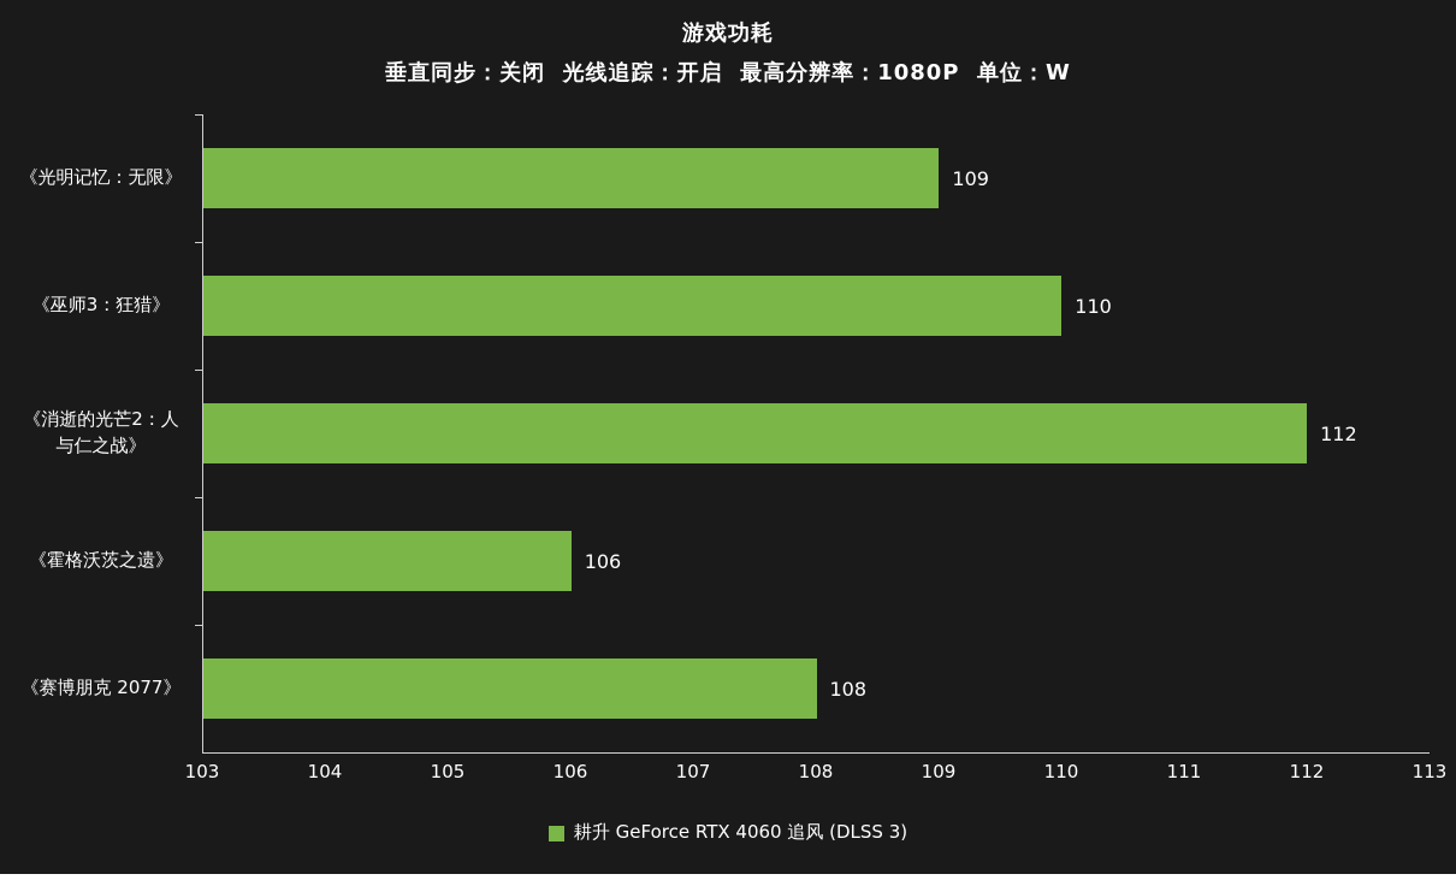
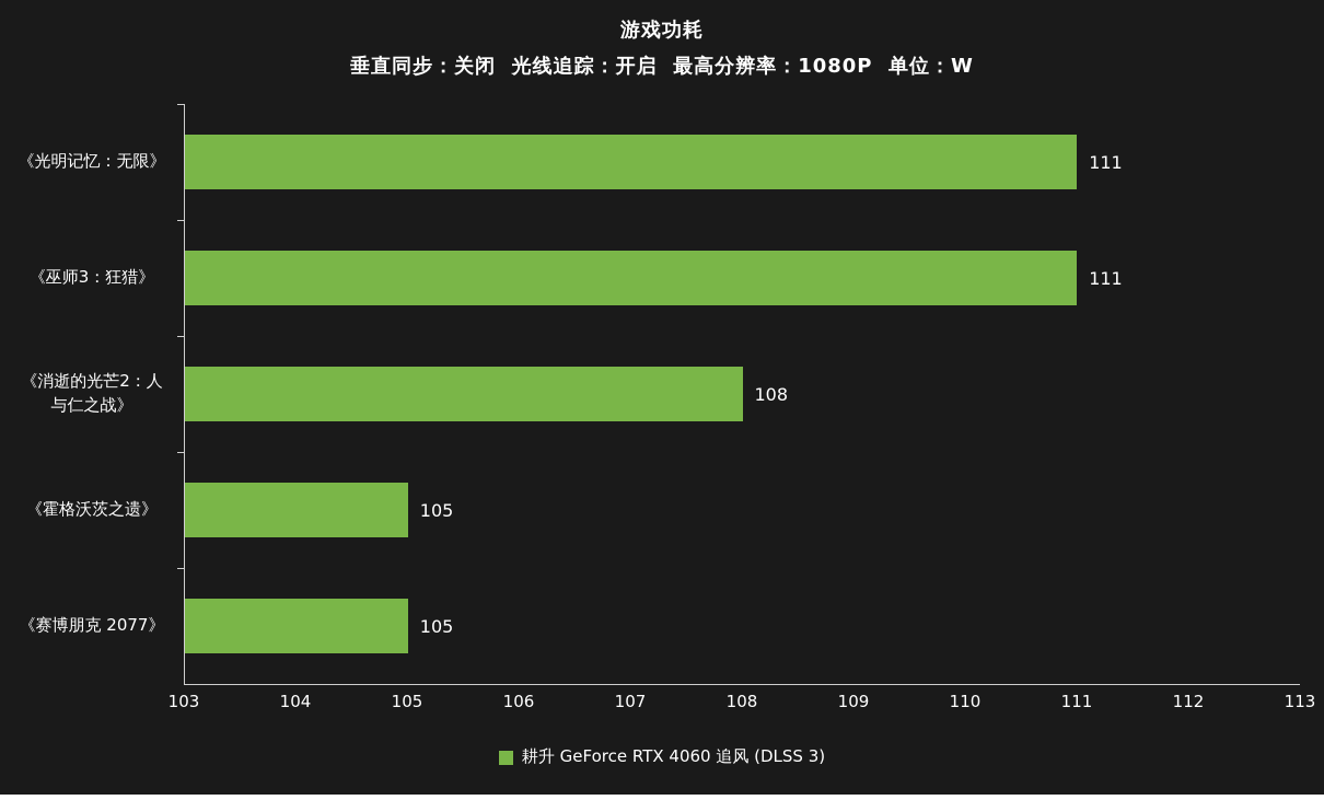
《光明记忆：无限》: 109 -> 111
《巫师3：狂猎》: 110 -> 111
《消逝的光芒2：人与仁之战》: 112 -> 108
《霍格沃茨之遗》: 106 -> 105
《赛博朋克 2077》: 108 -> 105
